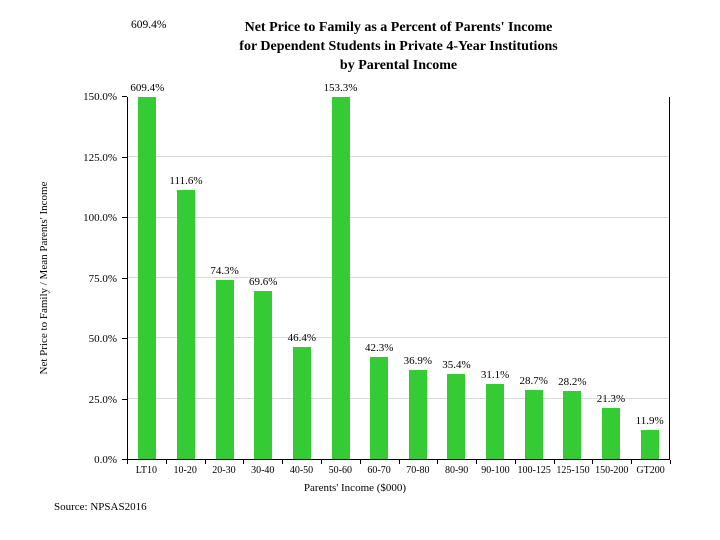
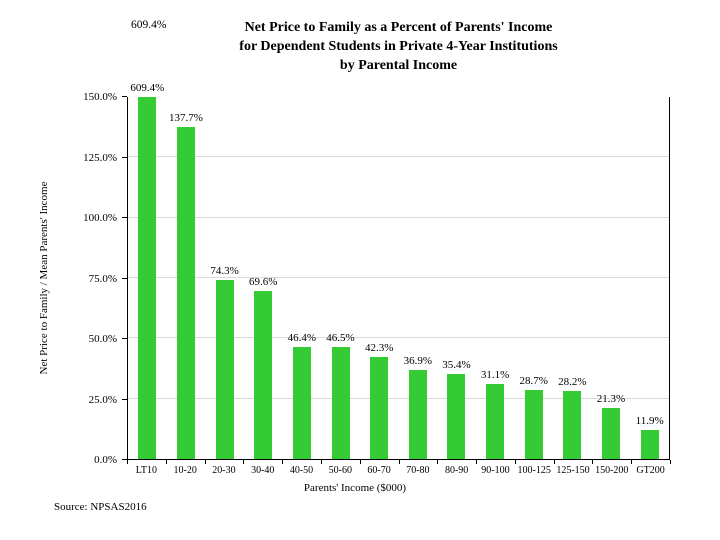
10-20: 111.6% -> 137.7%
50-60: 153.3% -> 46.5%
